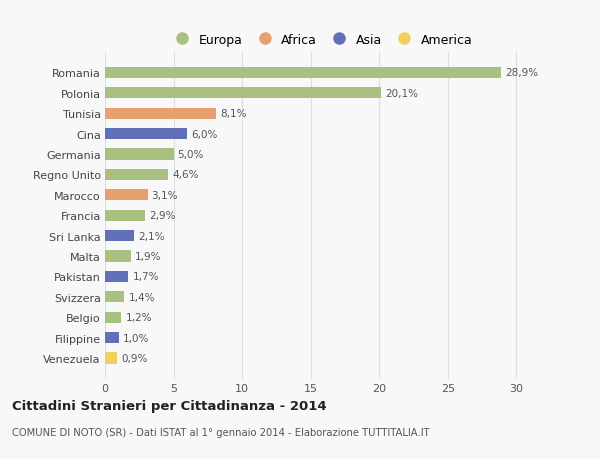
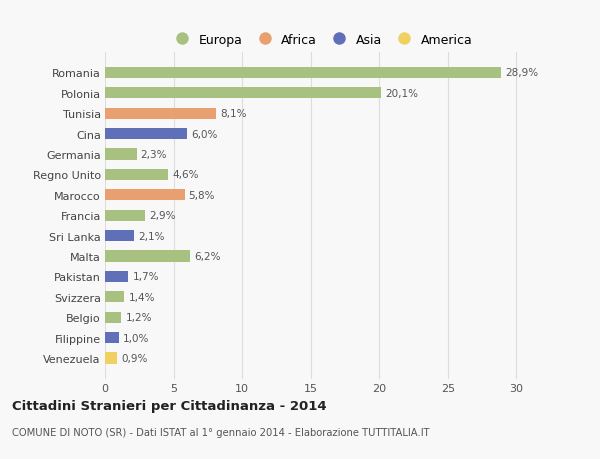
Germania: 5,0% -> 2,3%
Marocco: 3,1% -> 5,8%
Malta: 1,9% -> 6,2%
